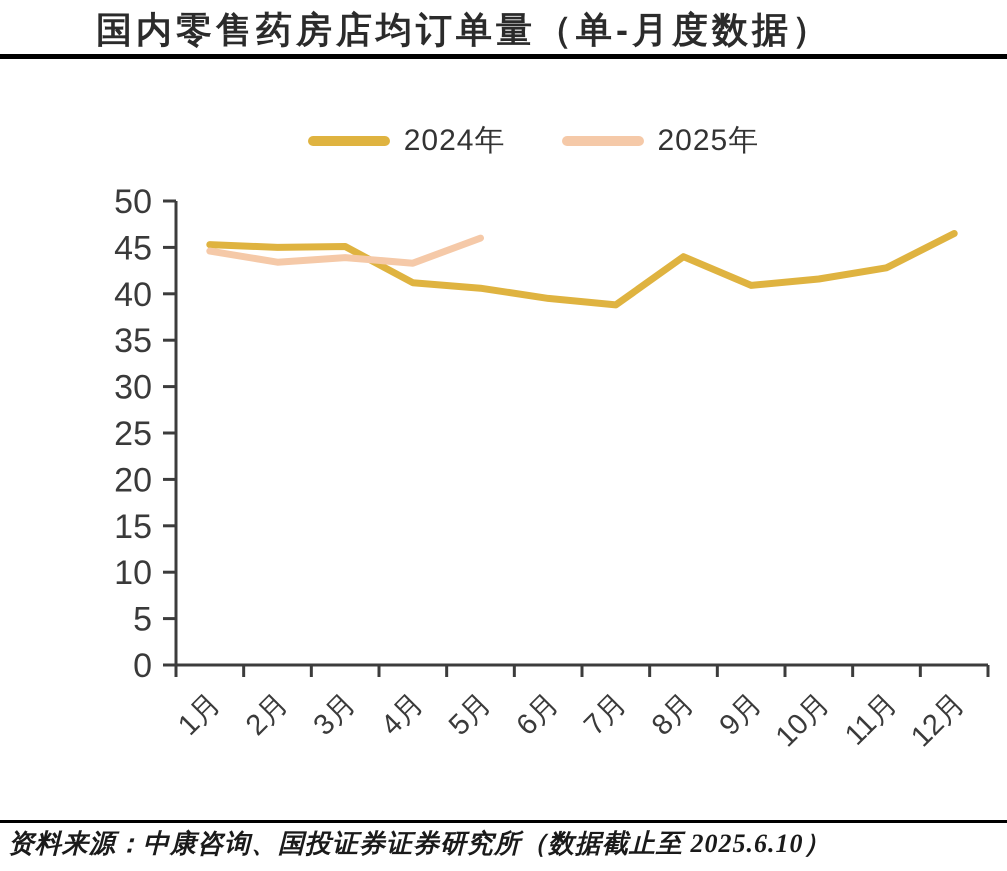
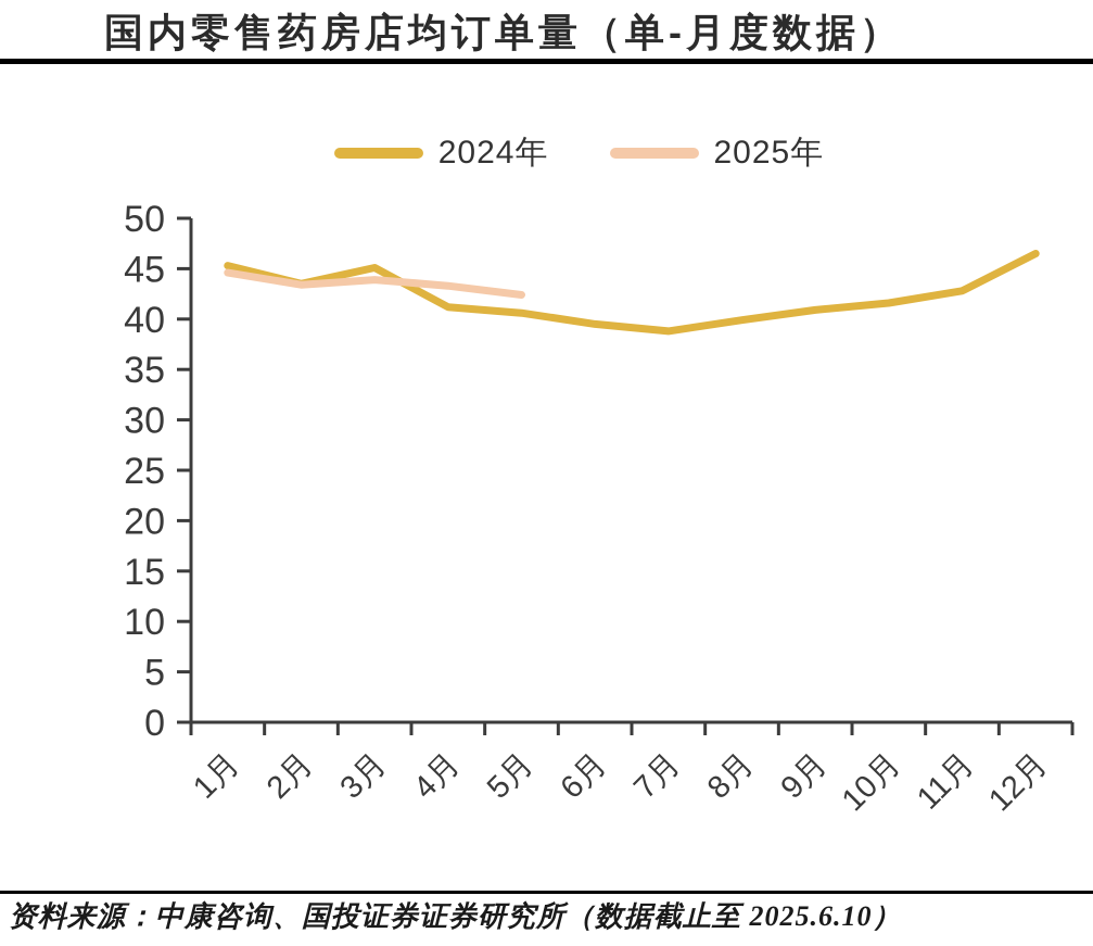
2024年/2月: 45 -> 44
2025年/5月: 46 -> 42
2024年/8月: 44 -> 40
